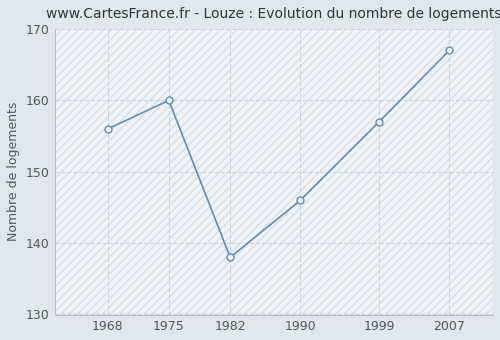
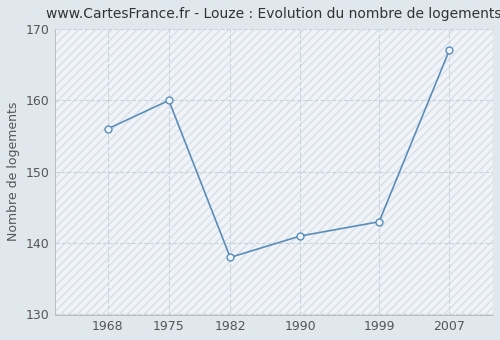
1990: 146 -> 141
1999: 157 -> 143
